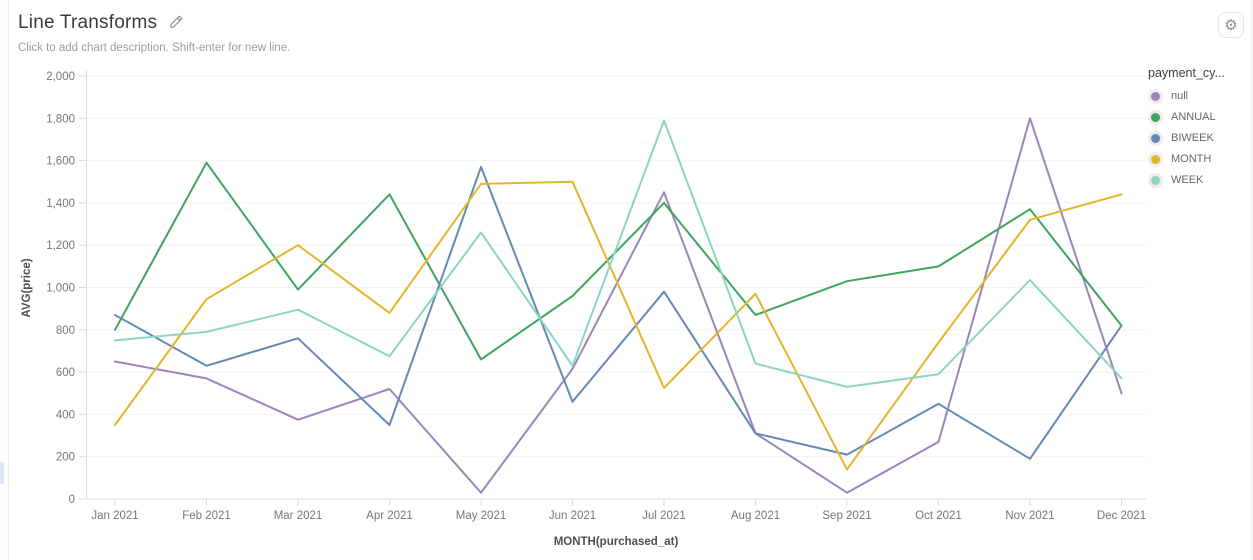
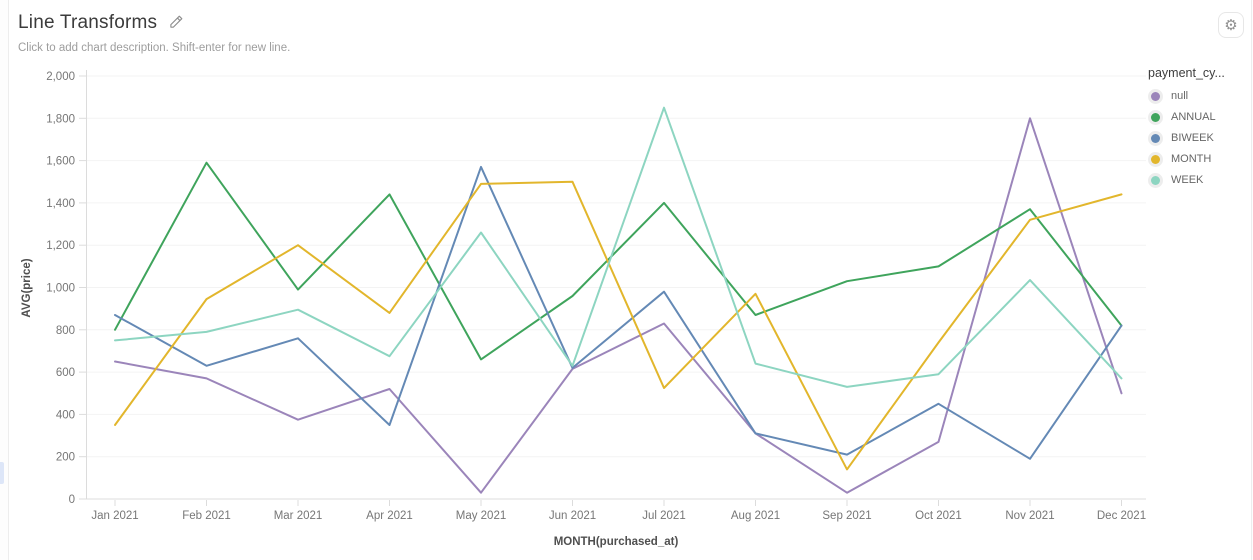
BIWEEK/Jun 2021: 460 -> 620
null/Jul 2021: 1450 -> 830
WEEK/Jul 2021: 1790 -> 1850
